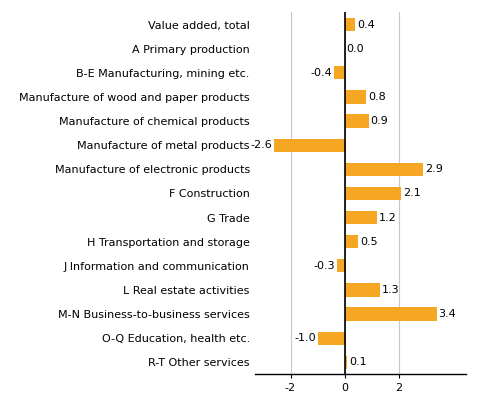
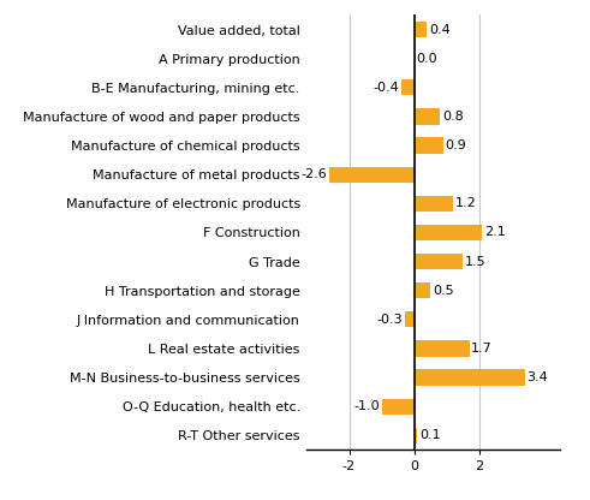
Manufacture of electronic products: 2.9 -> 1.2
G Trade: 1.2 -> 1.5
L Real estate activities: 1.3 -> 1.7
